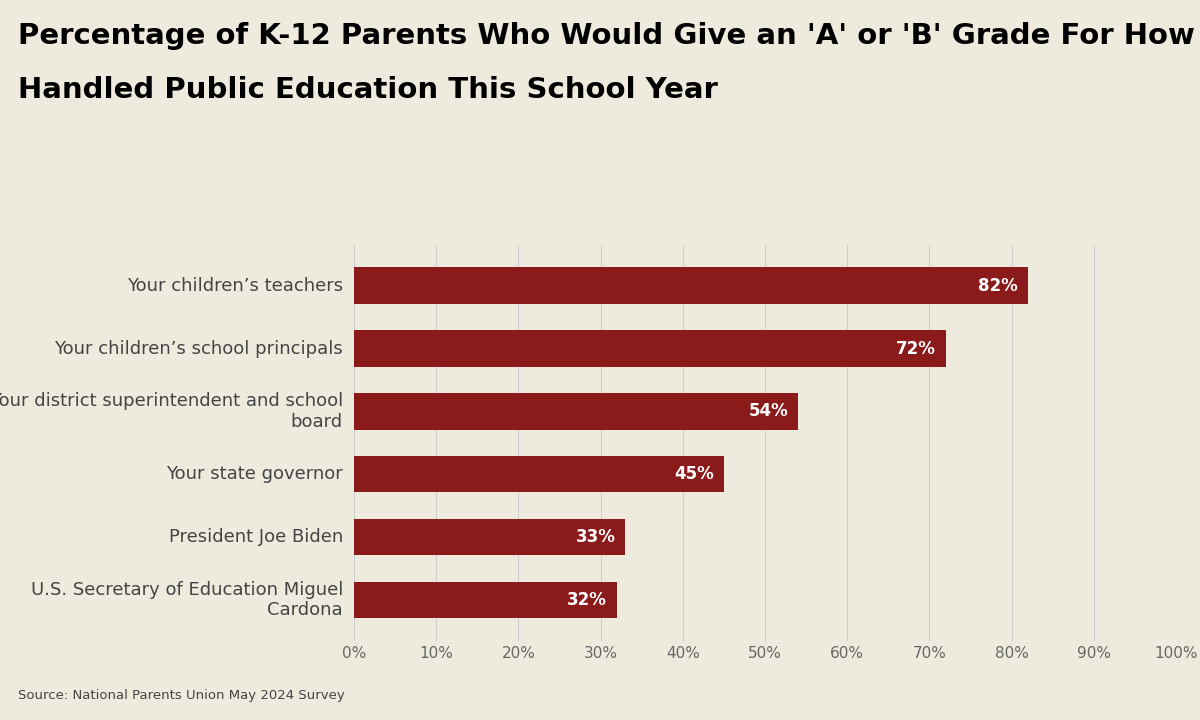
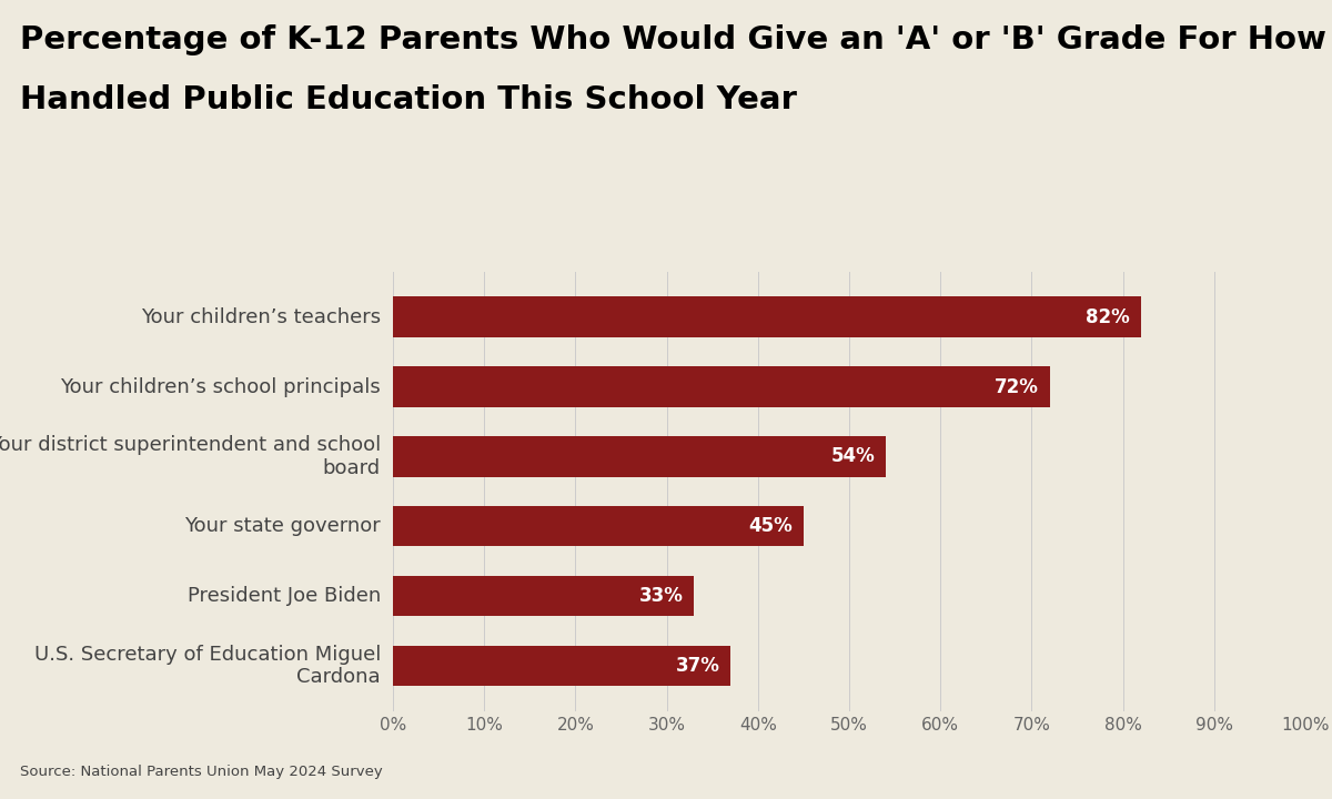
U.S. Secretary of Education Miguel Cardona: 32% -> 37%
